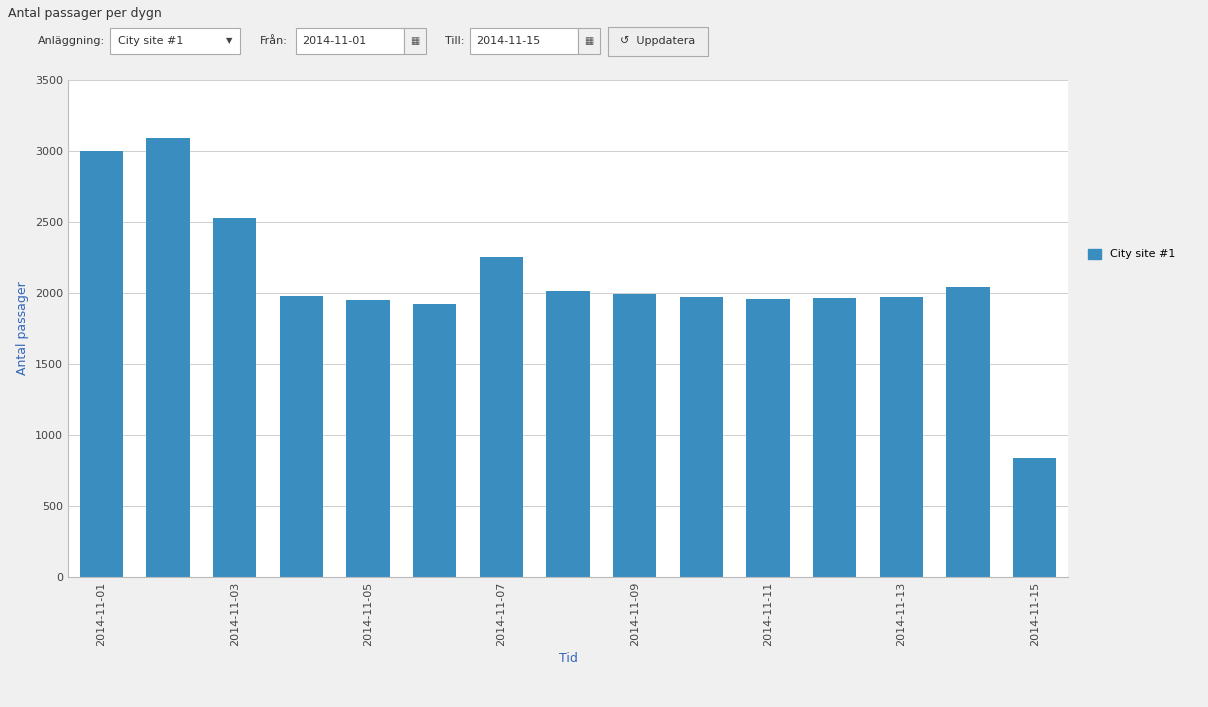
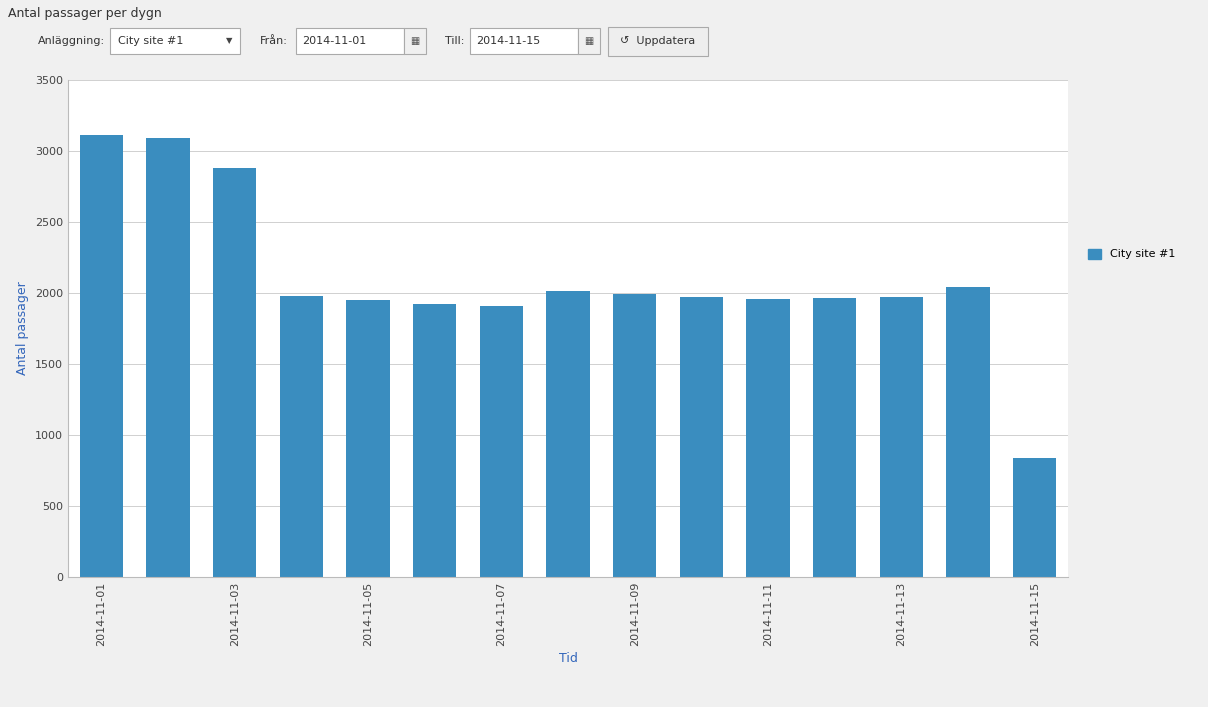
2014-11-01: 3000 -> 3120
2014-11-03: 2530 -> 2880
2014-11-07: 2250 -> 1900
